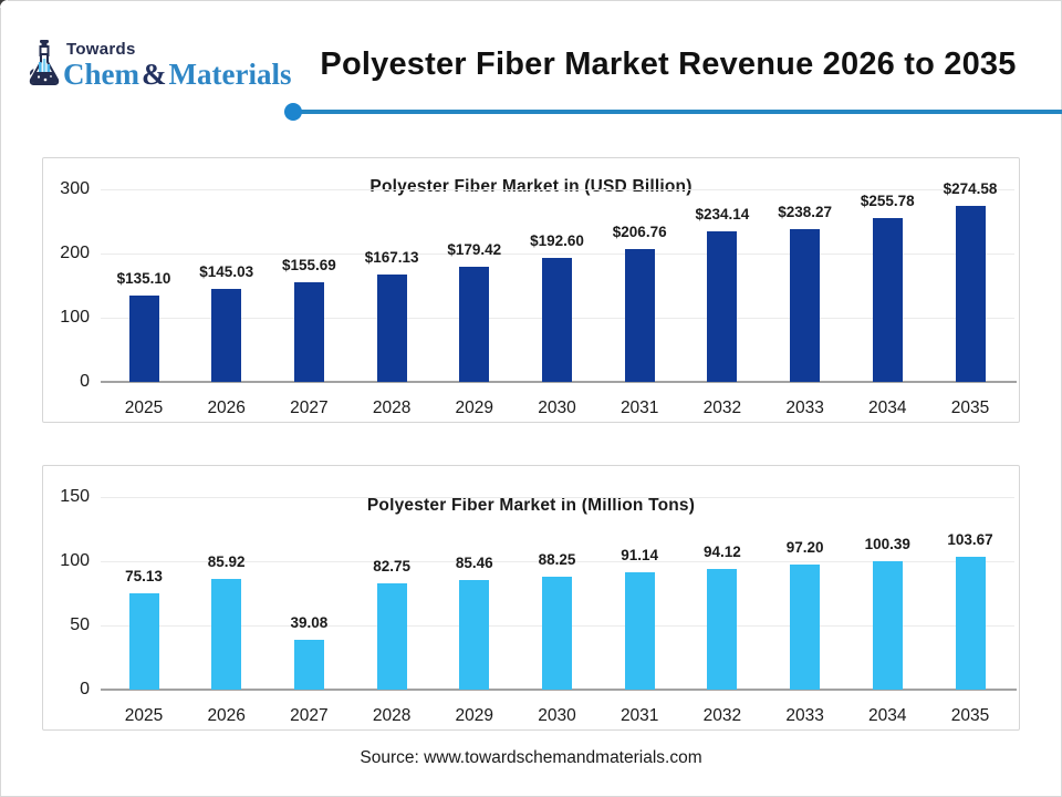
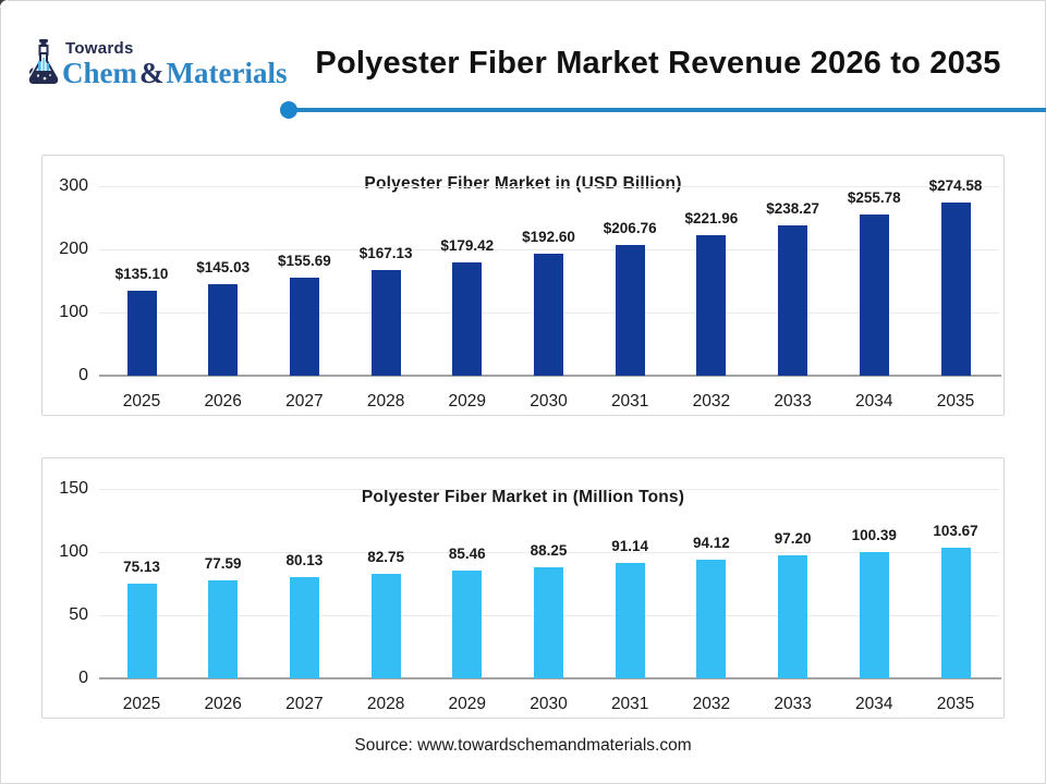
Polyester Fiber Market in (USD Billion)/2032: $234.14 -> $221.96
Polyester Fiber Market in (Million Tons)/2026: 85.92 -> 77.59
Polyester Fiber Market in (Million Tons)/2027: 39.08 -> 80.13
